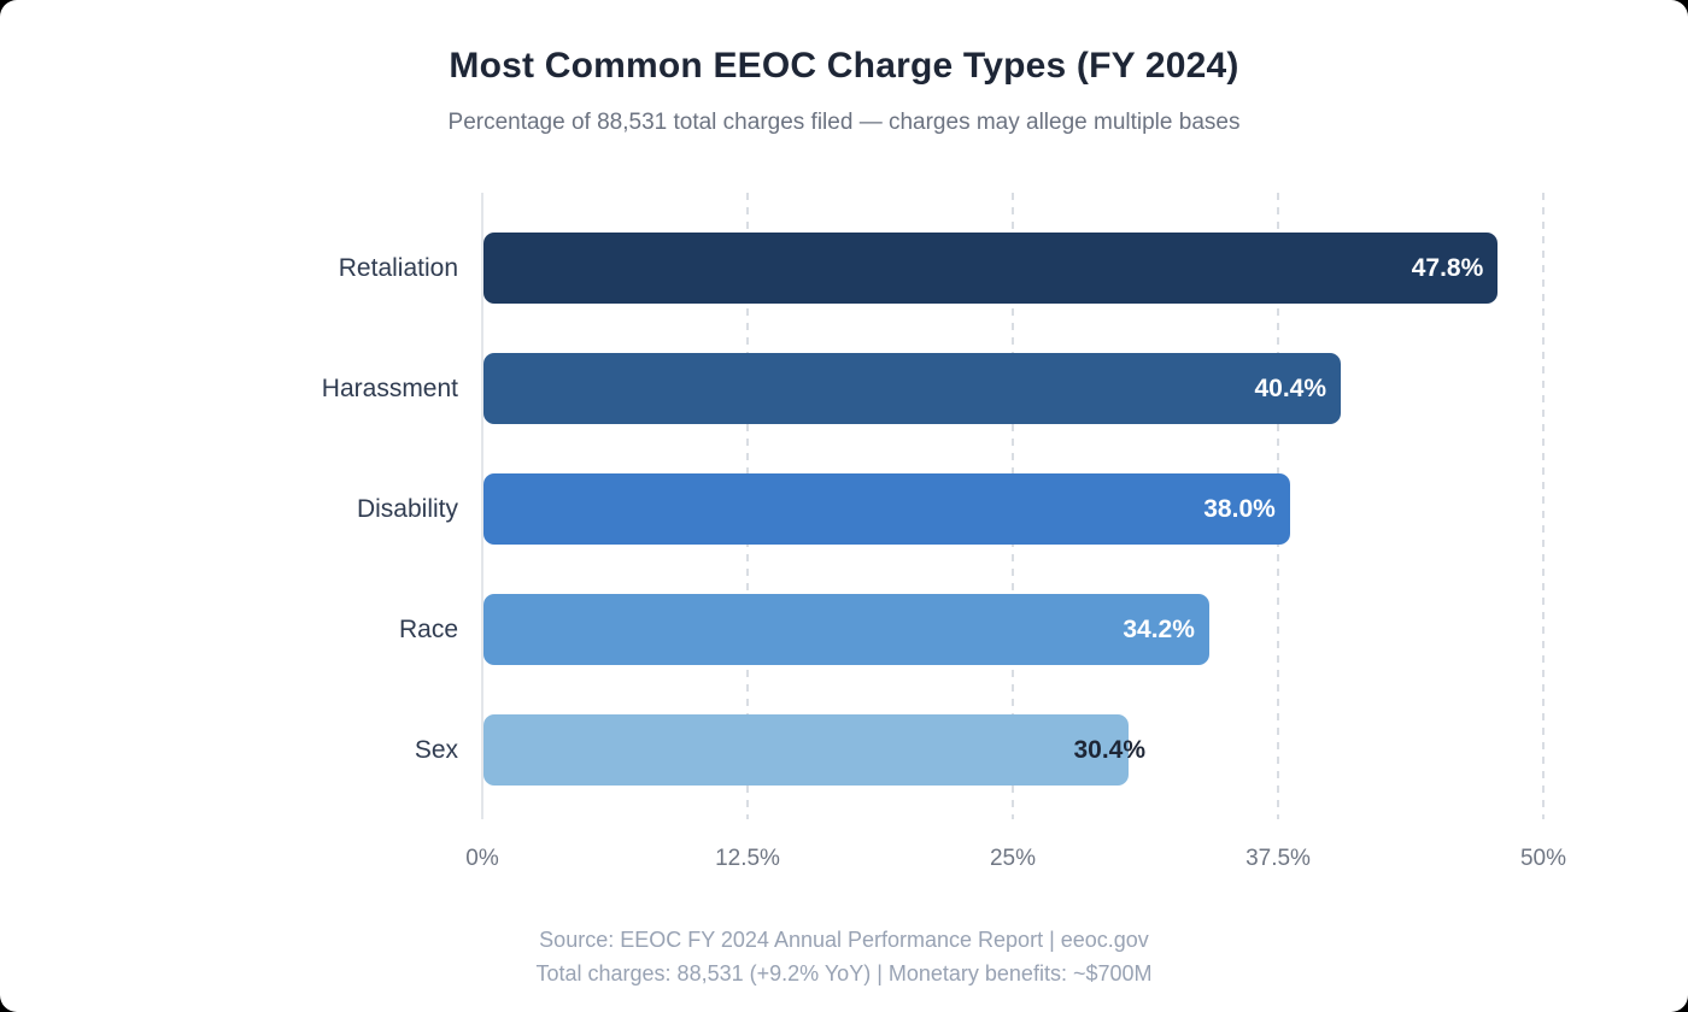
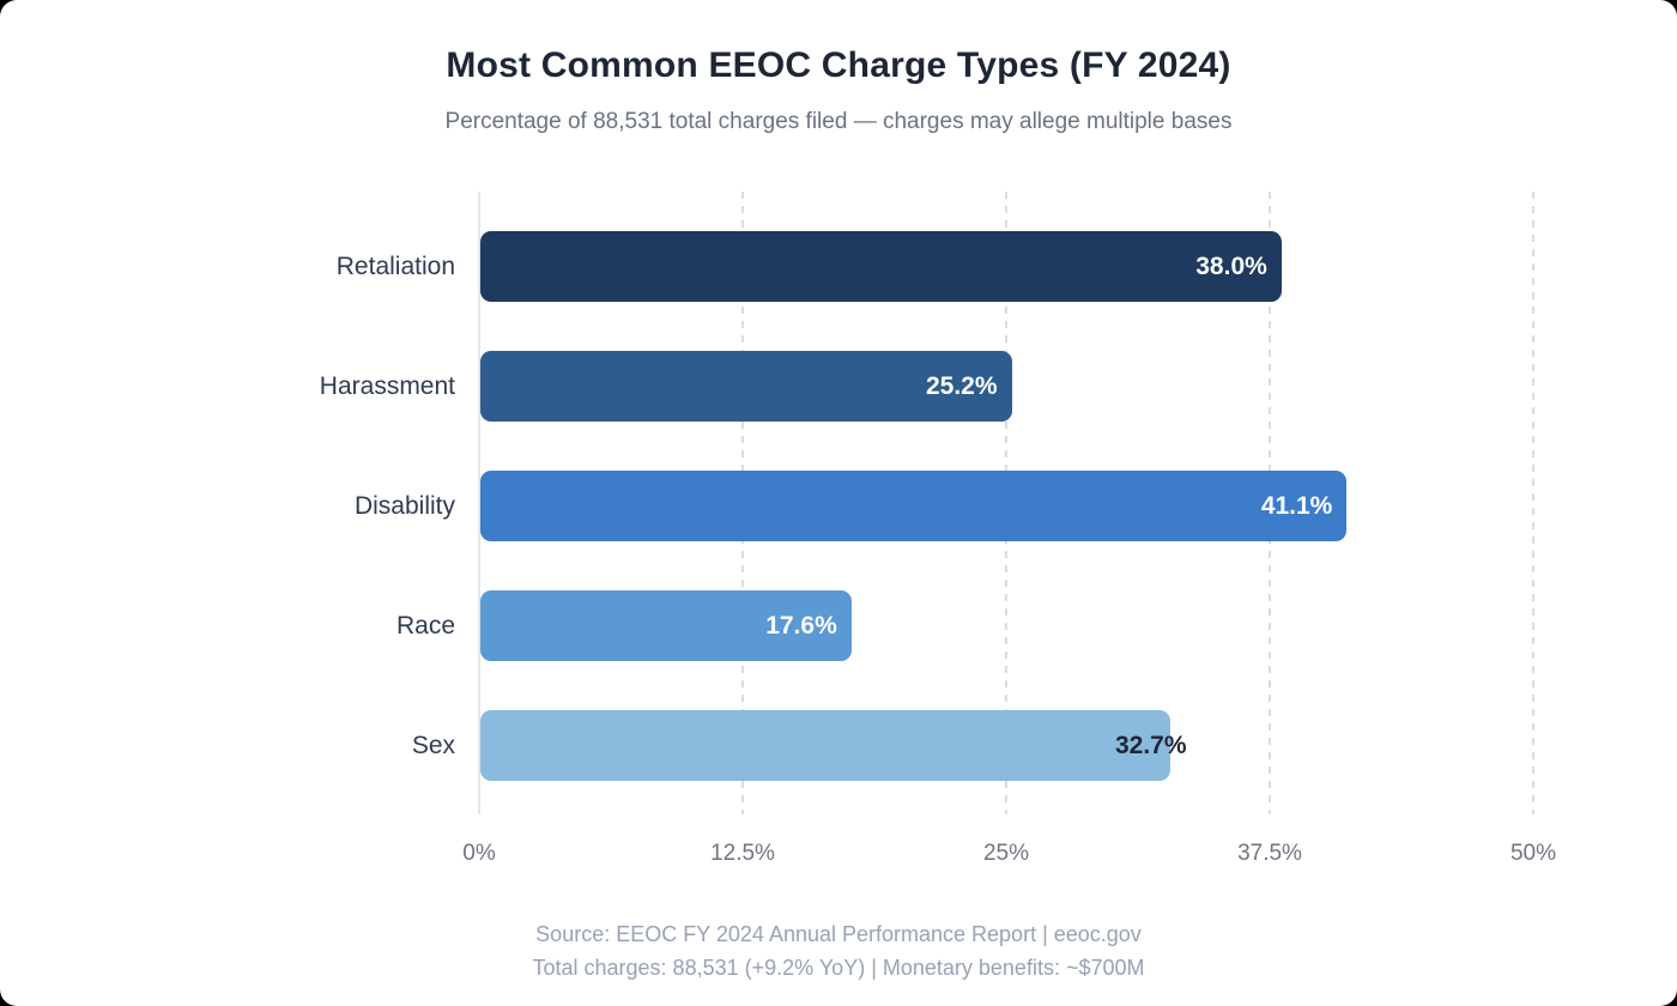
Retaliation: 47.8% -> 38.0%
Harassment: 40.4% -> 25.2%
Disability: 38.0% -> 41.1%
Race: 34.2% -> 17.6%
Sex: 30.4% -> 32.7%
